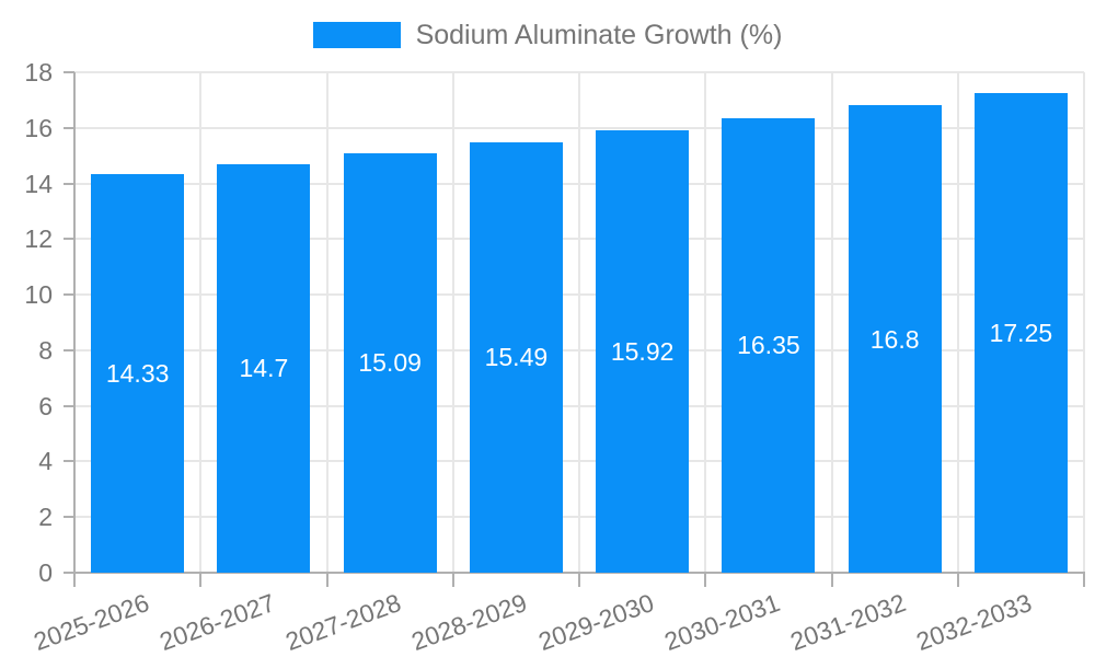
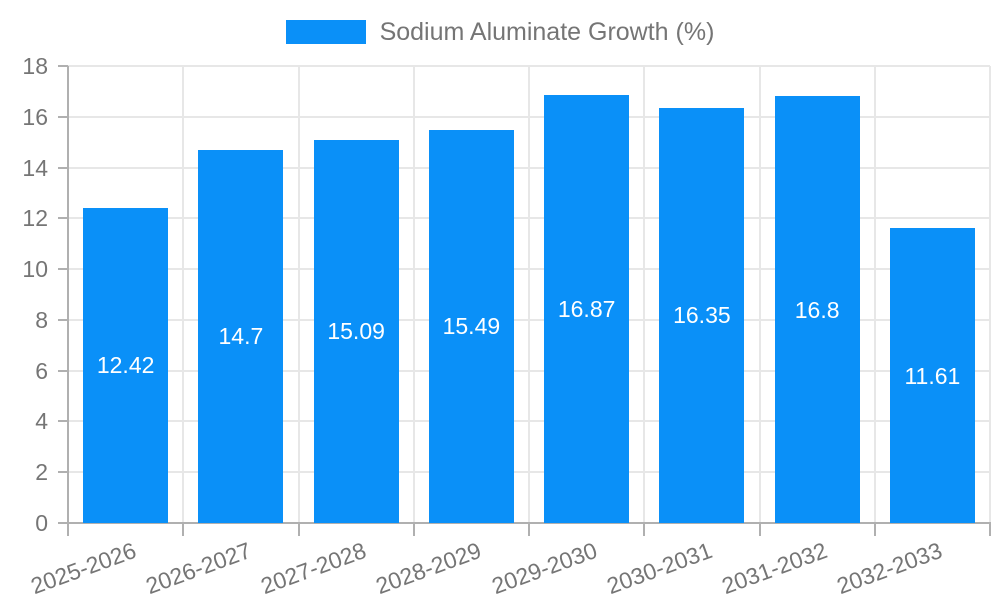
2025-2026: 14.33 -> 12.42
2029-2030: 15.92 -> 16.87
2032-2033: 17.25 -> 11.61
